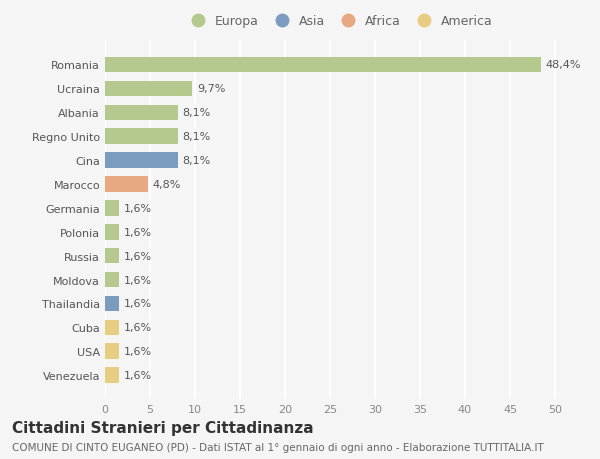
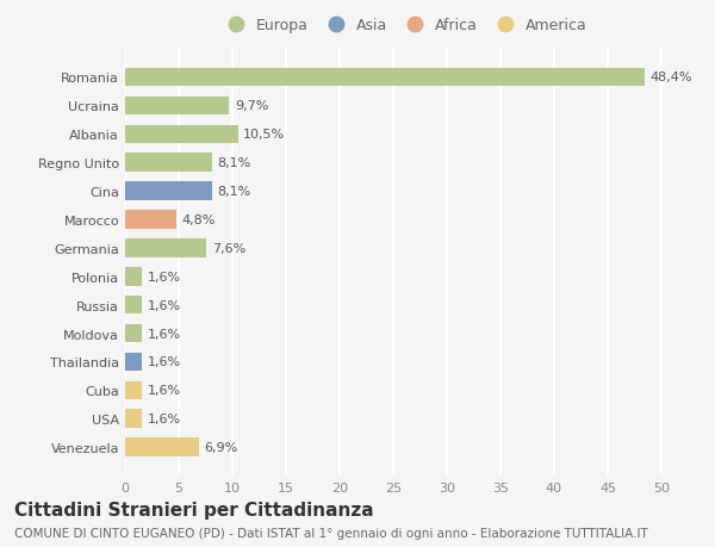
Albania: 8,1% -> 10,5%
Germania: 1,6% -> 7,6%
Venezuela: 1,6% -> 6,9%
